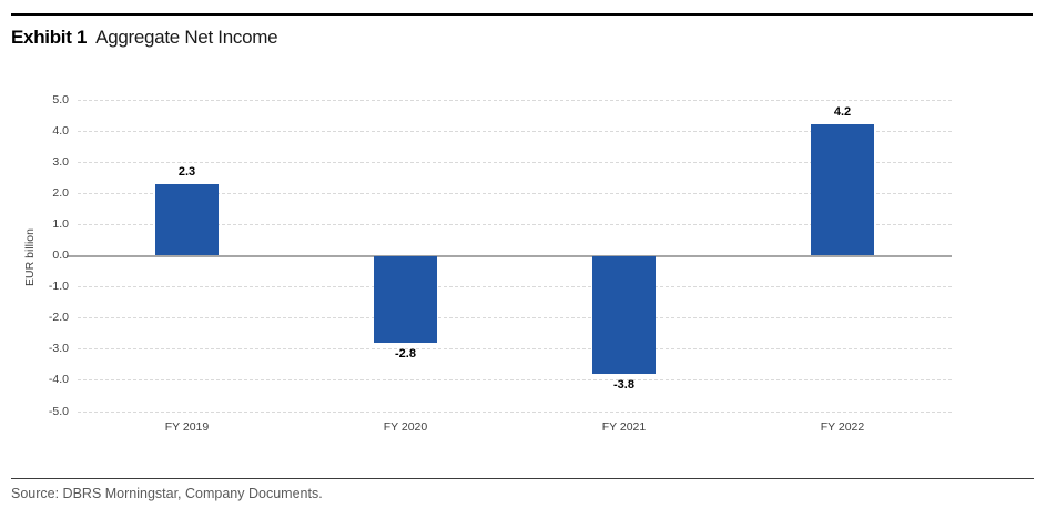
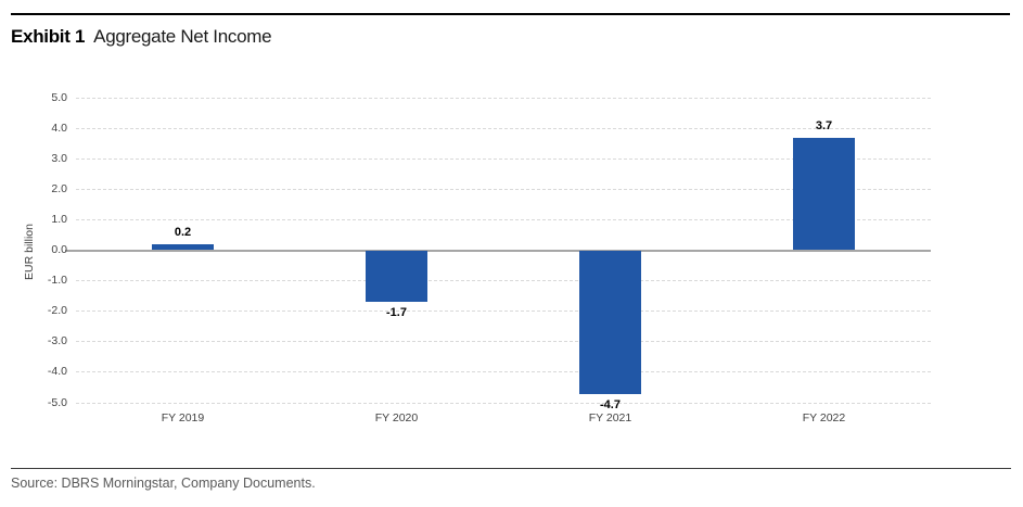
FY 2019: 2.3 -> 0.2
FY 2020: -2.8 -> -1.7
FY 2021: -3.8 -> -4.7
FY 2022: 4.2 -> 3.7
